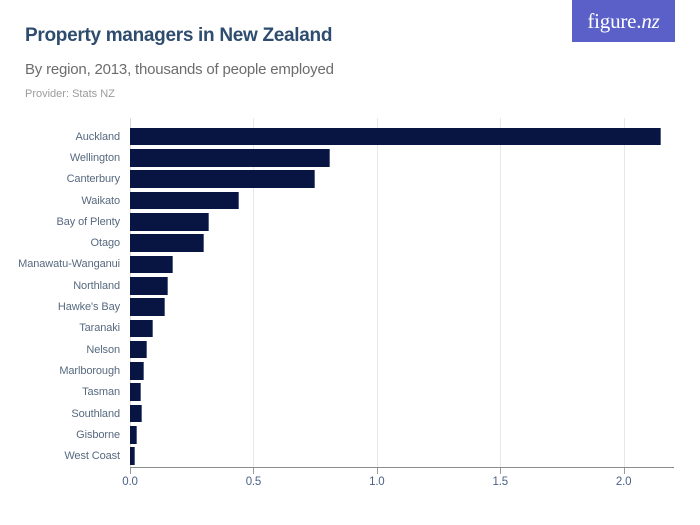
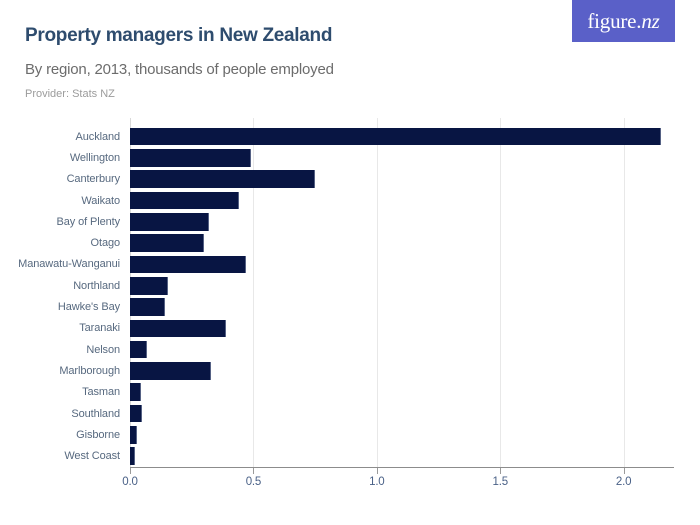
Wellington: 0.81 -> 0.49
Manawatu-Wanganui: 0.17 -> 0.47
Taranaki: 0.10 -> 0.39
Marlborough: 0.06 -> 0.33
